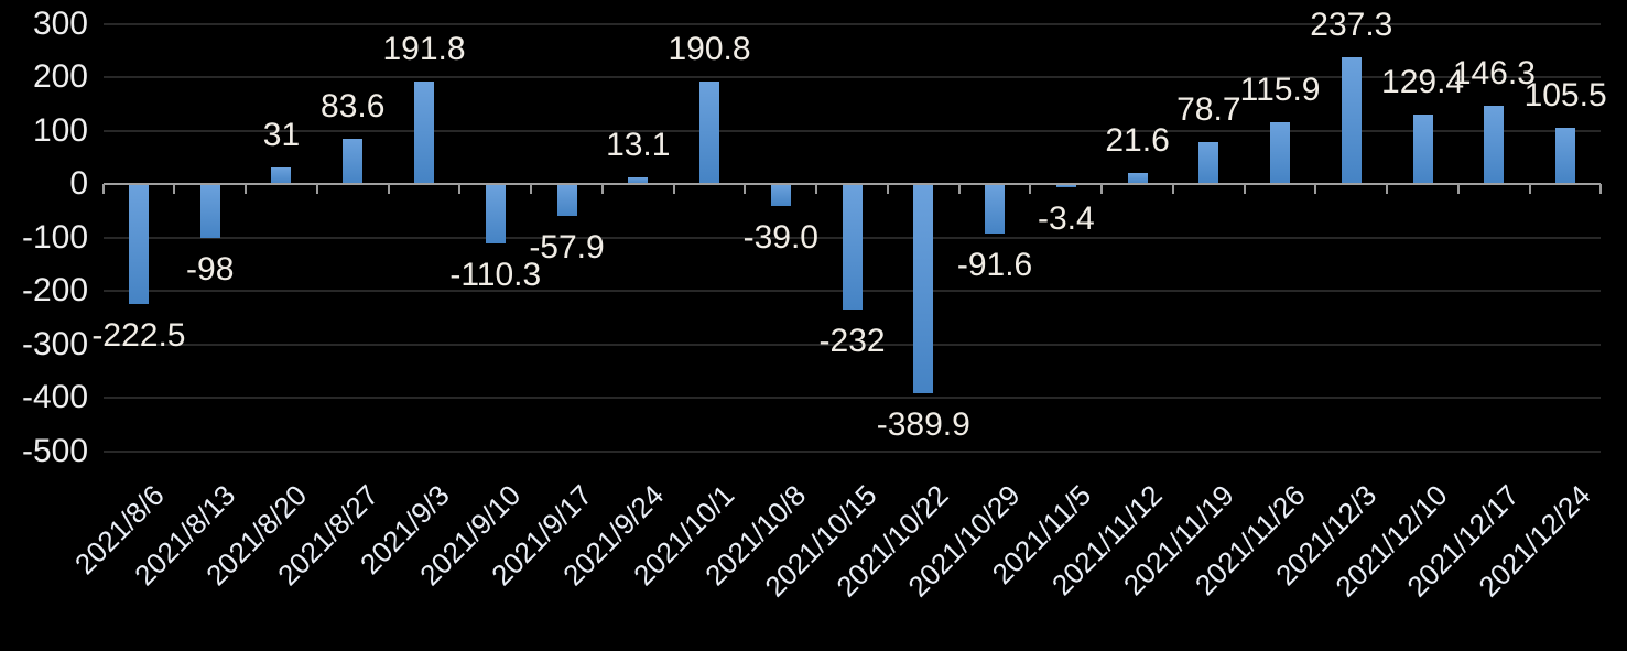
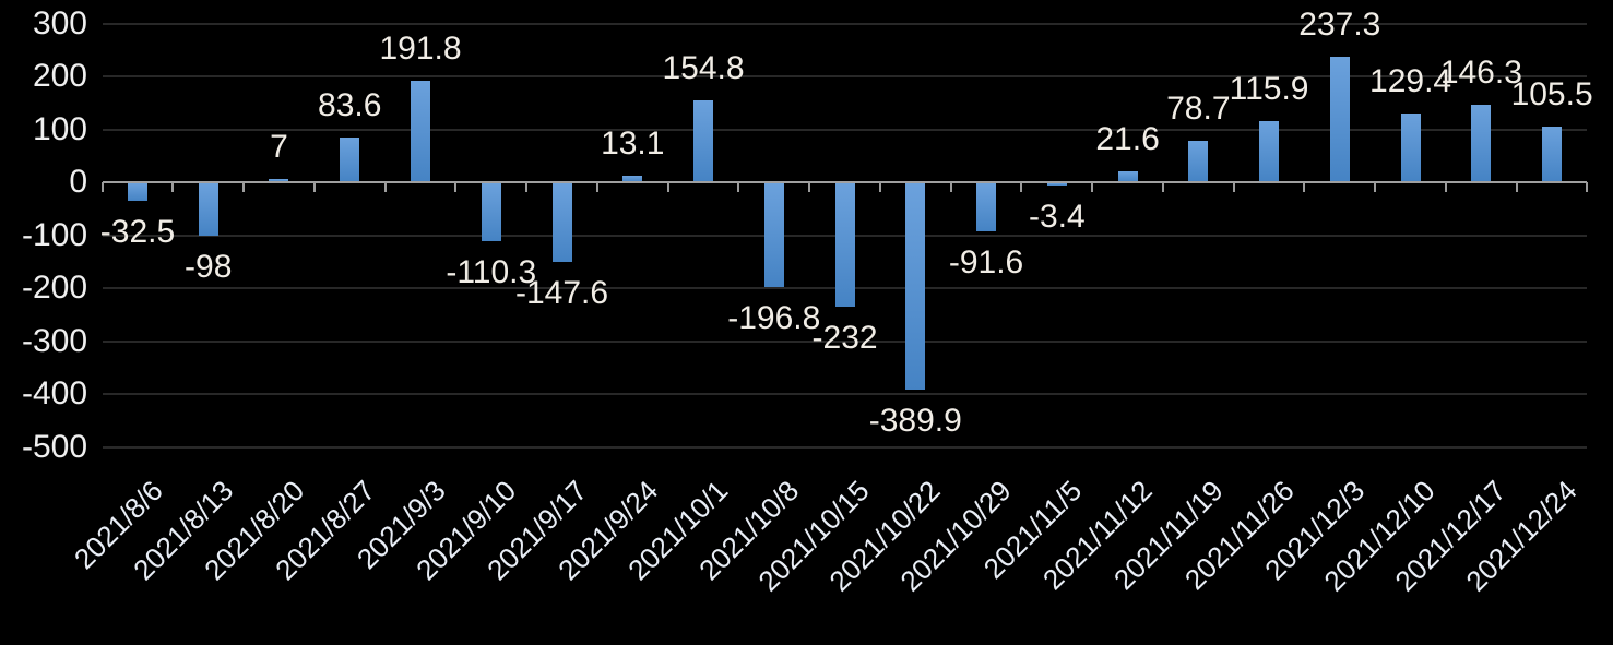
2021/8/6: -222.5 -> -32.5
2021/8/20: 31 -> 7
2021/9/17: -57.9 -> -147.6
2021/10/1: 190.8 -> 154.8
2021/10/8: -39.0 -> -196.8
